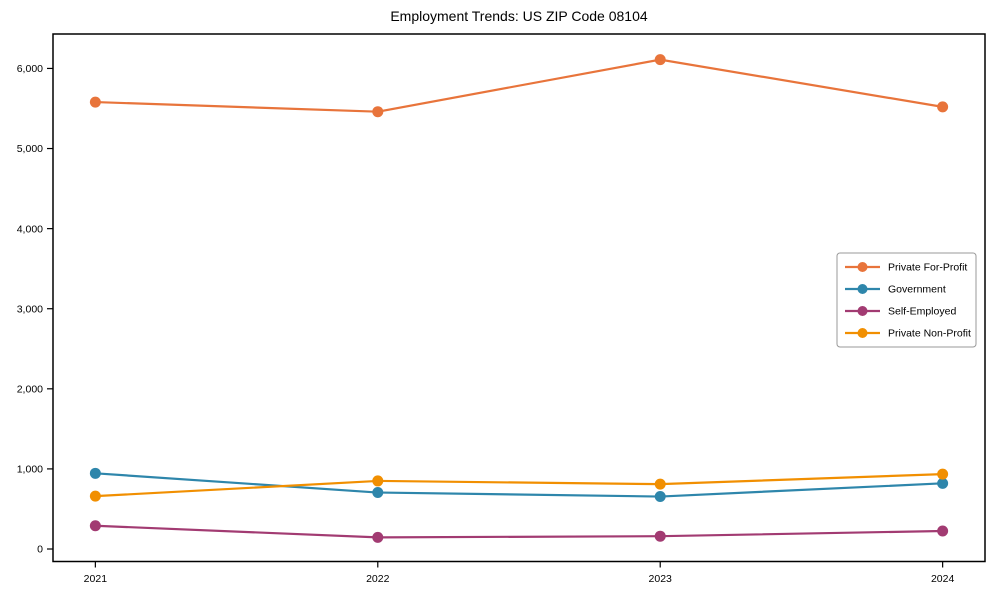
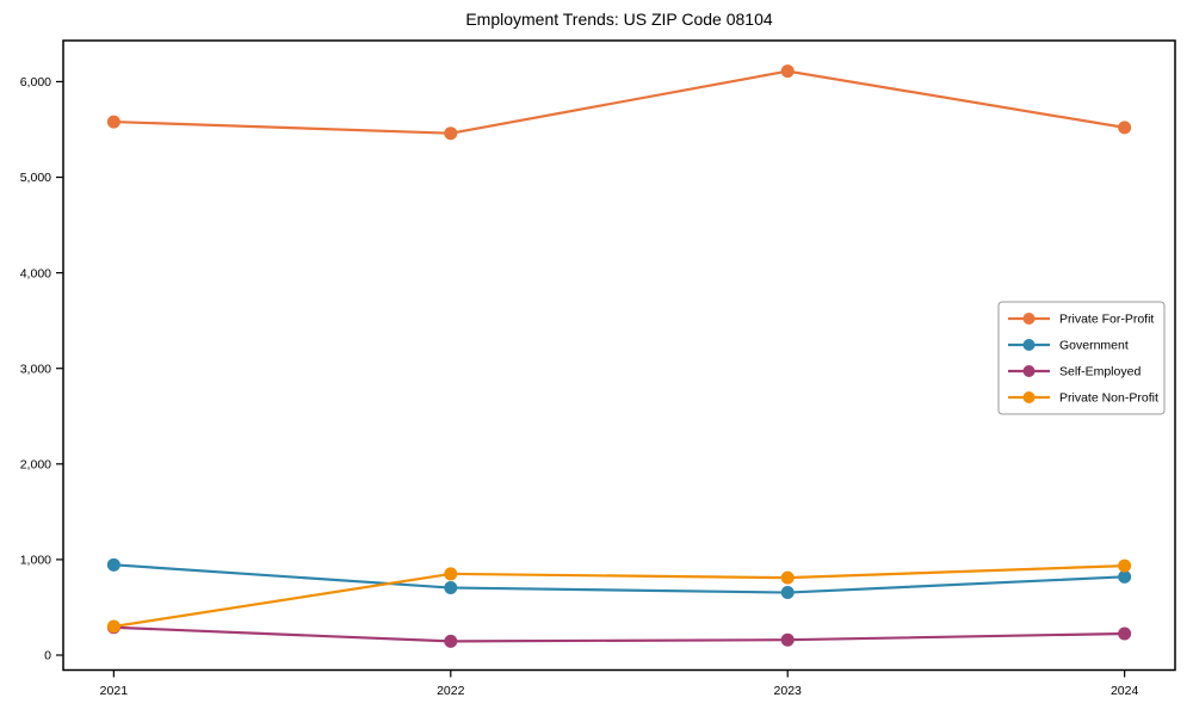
Private Non-Profit/2021: 700 -> 300
